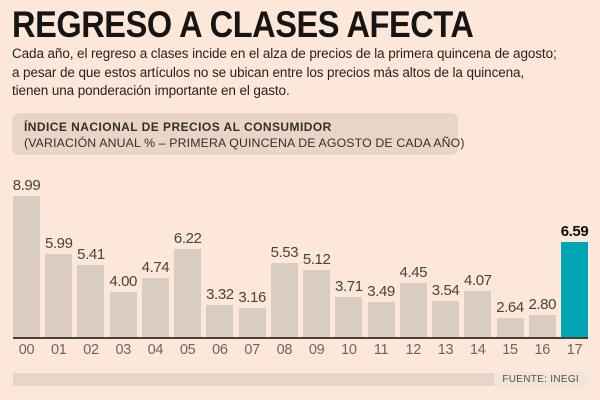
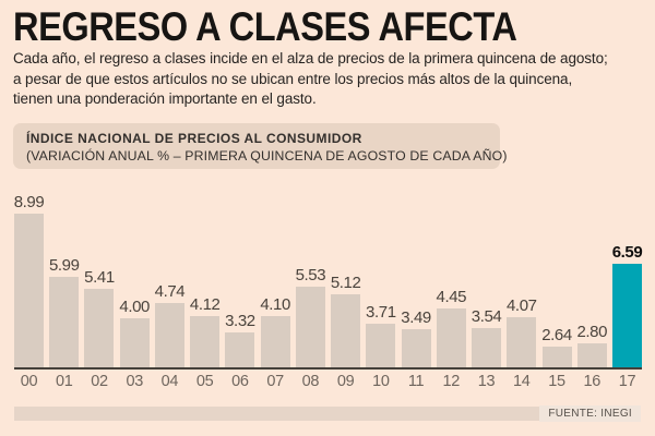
05: 6.22 -> 4.12
07: 3.16 -> 4.10
